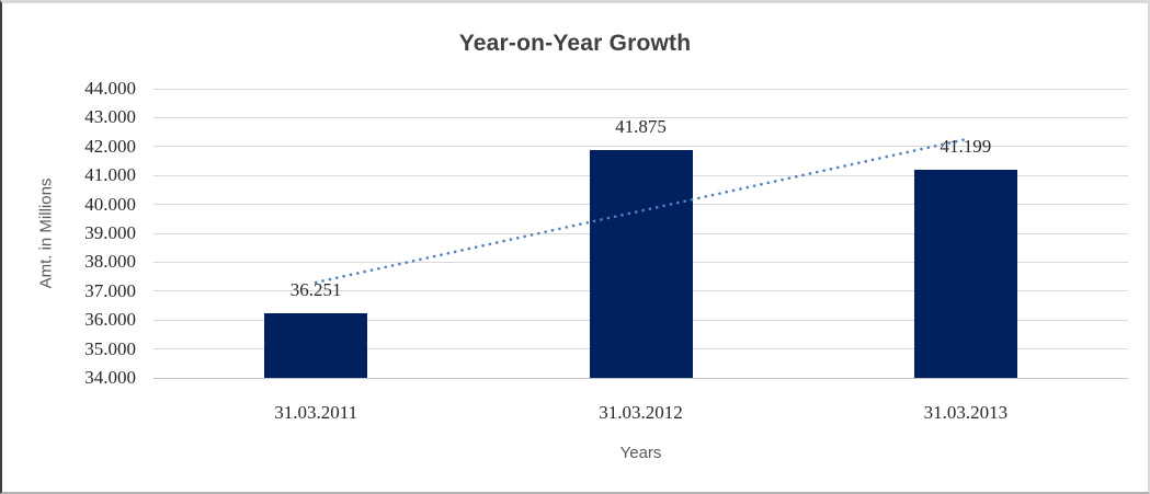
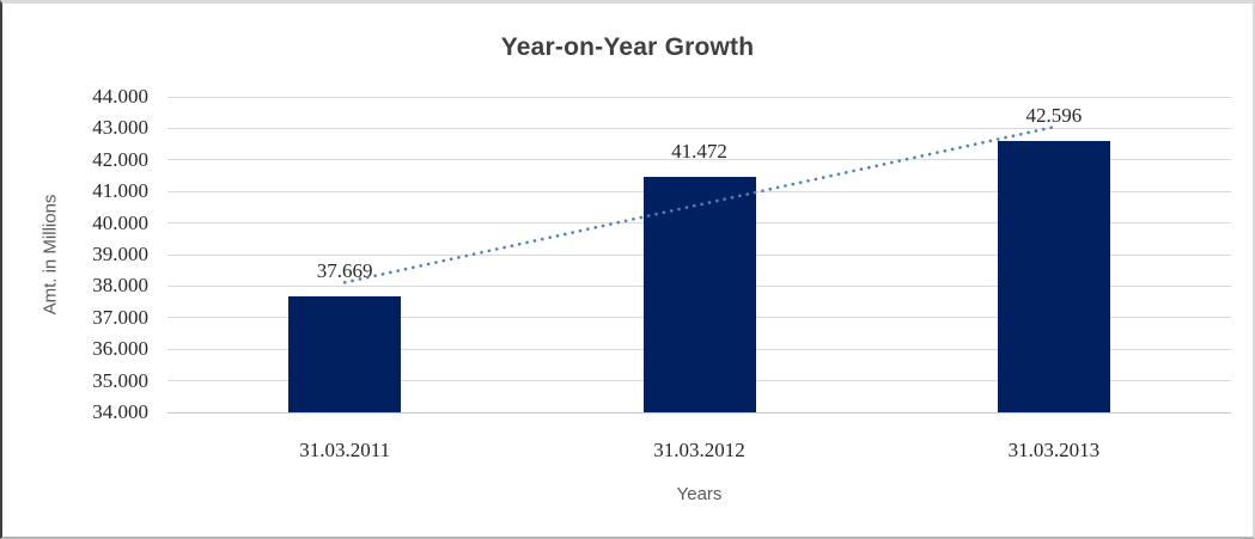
31.03.2011: 36.251 -> 37.669
31.03.2012: 41.875 -> 41.472
31.03.2013: 41.199 -> 42.596
